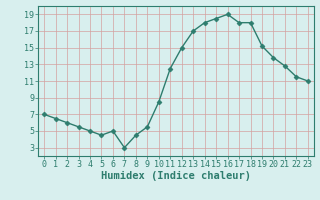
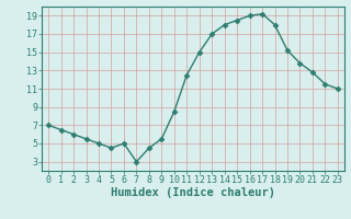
17: 18.0 -> 19.2
